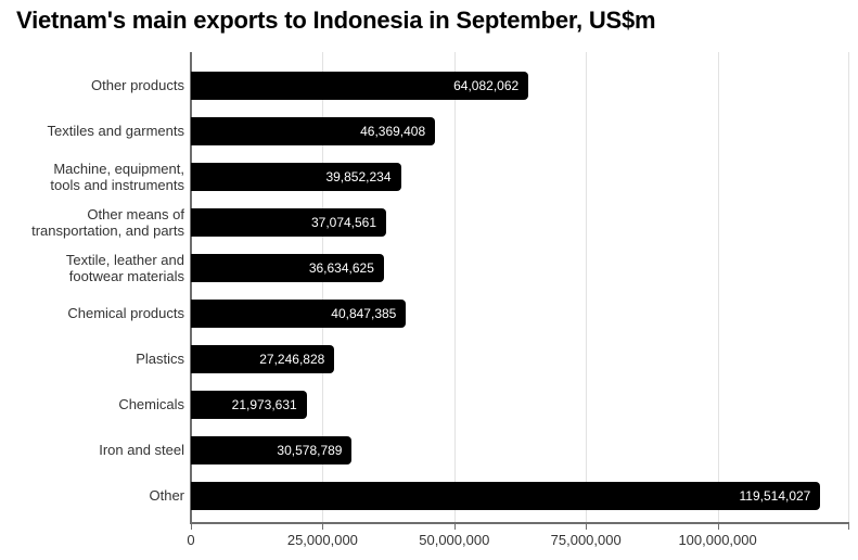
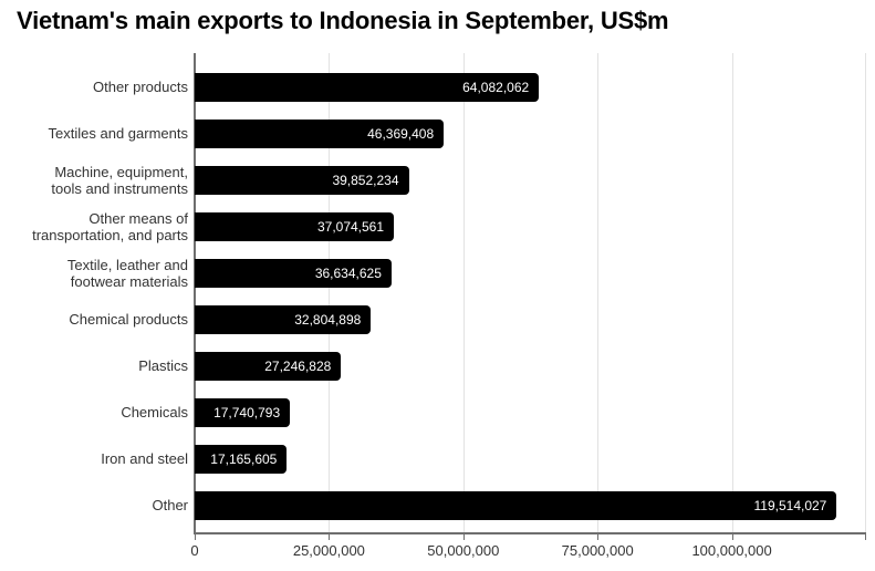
Chemical products: 40,847,385 -> 32,804,898
Chemicals: 21,973,631 -> 17,740,793
Iron and steel: 30,578,789 -> 17,165,605
